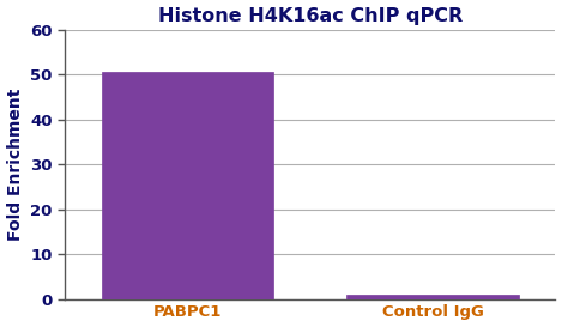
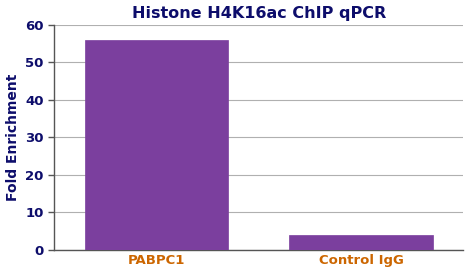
PABPC1: 50.5 -> 56.0
Control IgG: 1.0 -> 4.0
